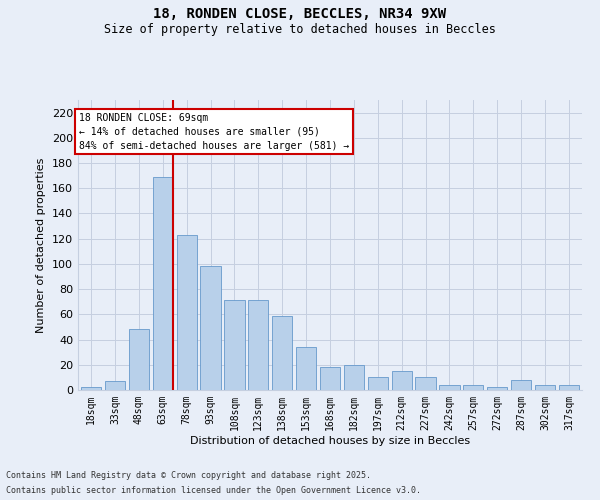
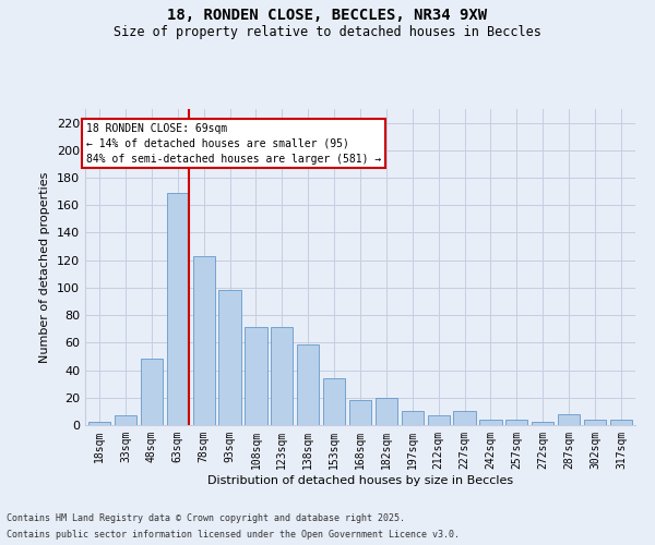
212sqm: 15 -> 7
